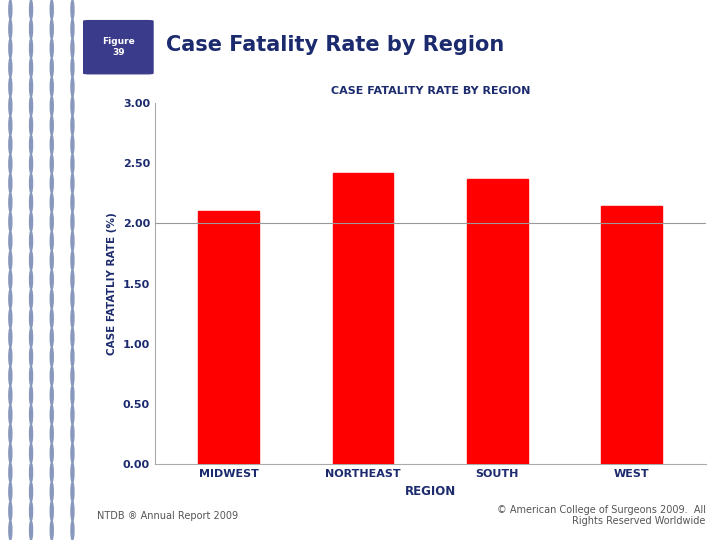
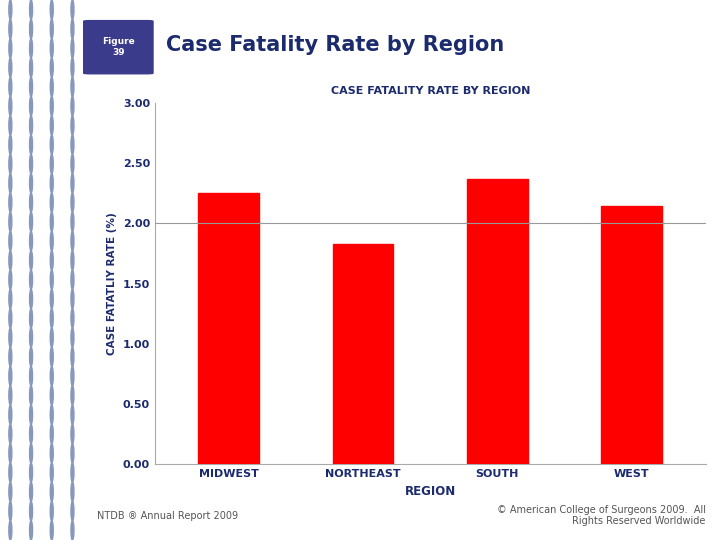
MIDWEST: 2.10 -> 2.25
NORTHEAST: 2.42 -> 1.83
